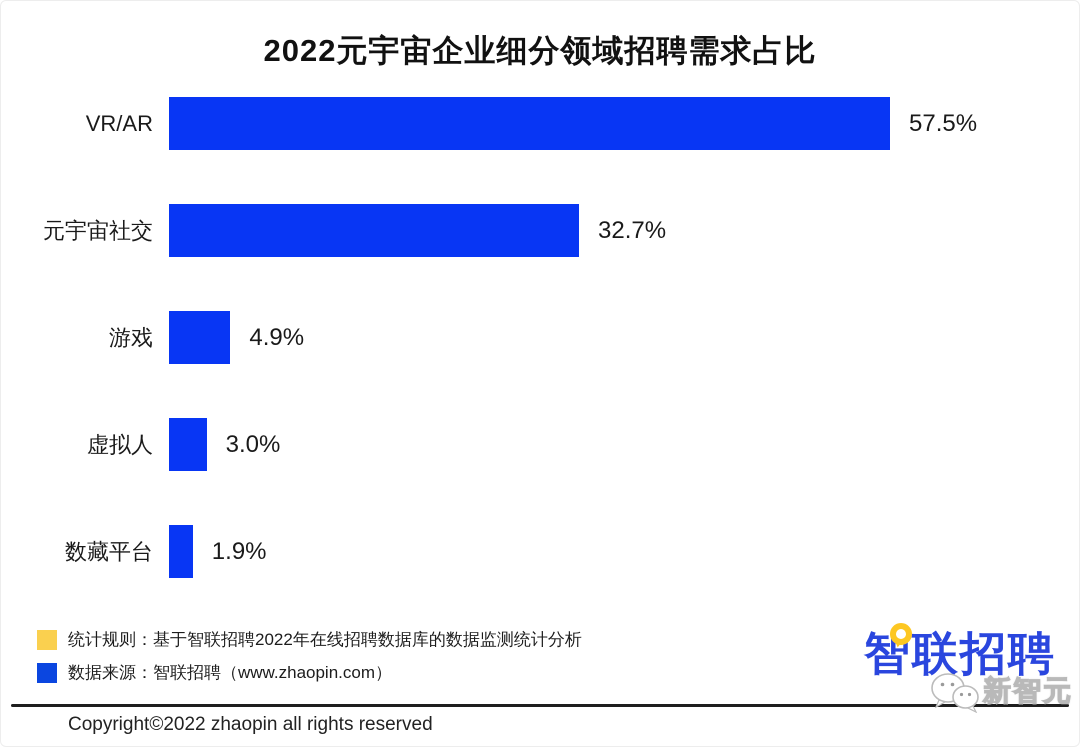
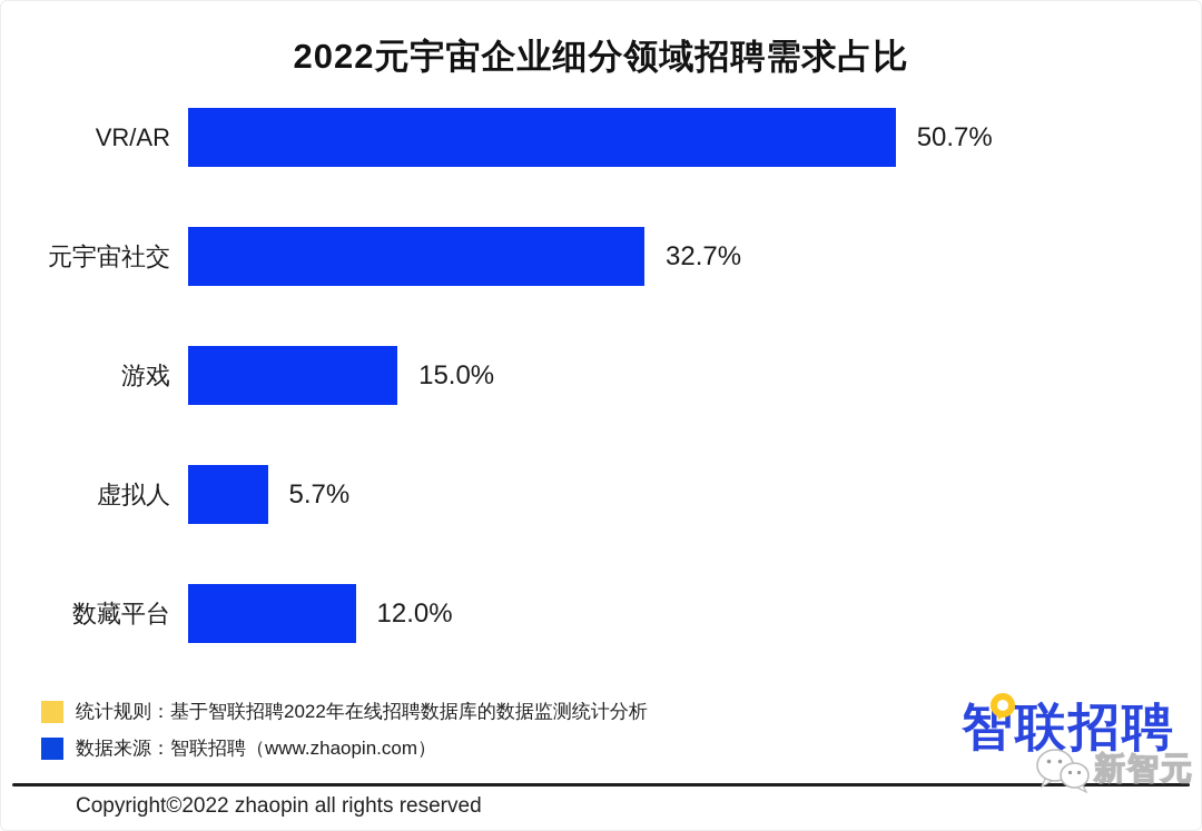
VR/AR: 57.5% -> 50.7%
游戏: 4.9% -> 15.0%
虚拟人: 3.0% -> 5.7%
数藏平台: 1.9% -> 12.0%
